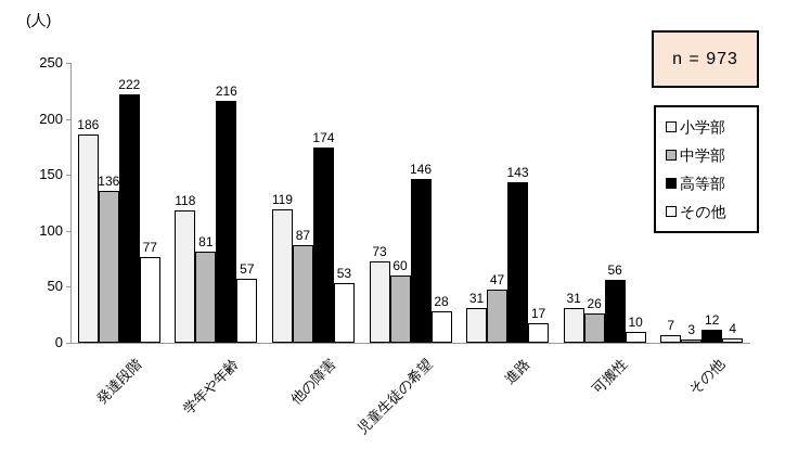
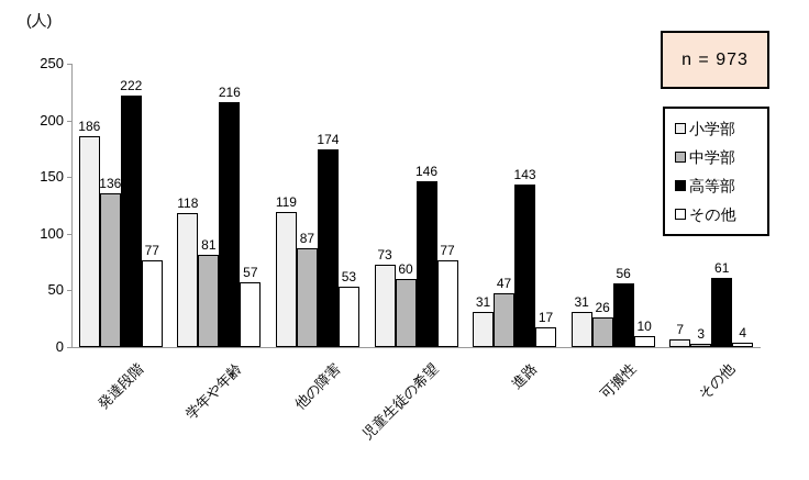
その他/児童生徒の希望: 28 -> 77
高等部/その他: 12 -> 61
